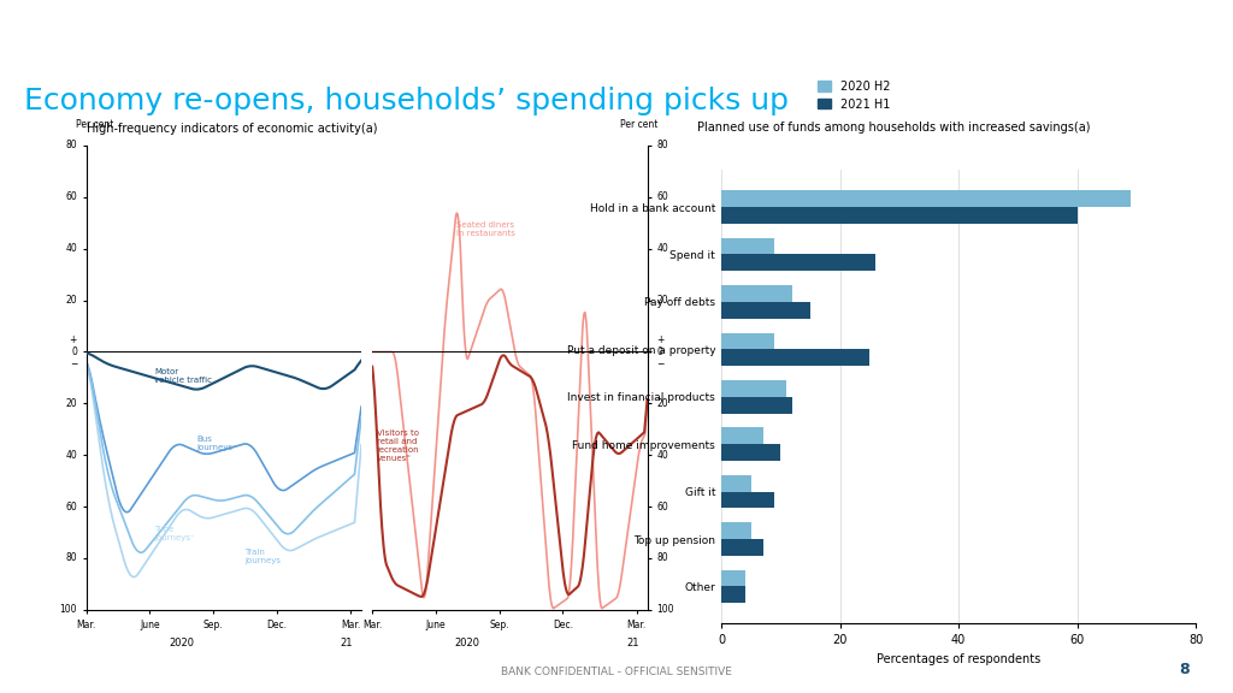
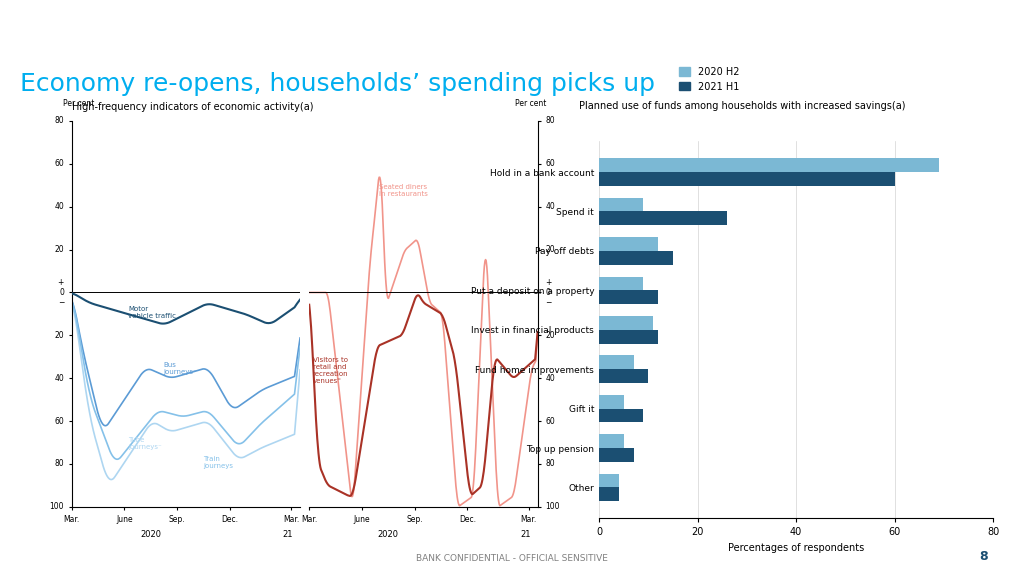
2021 H1/Put a deposit on a property: 25 -> 12
